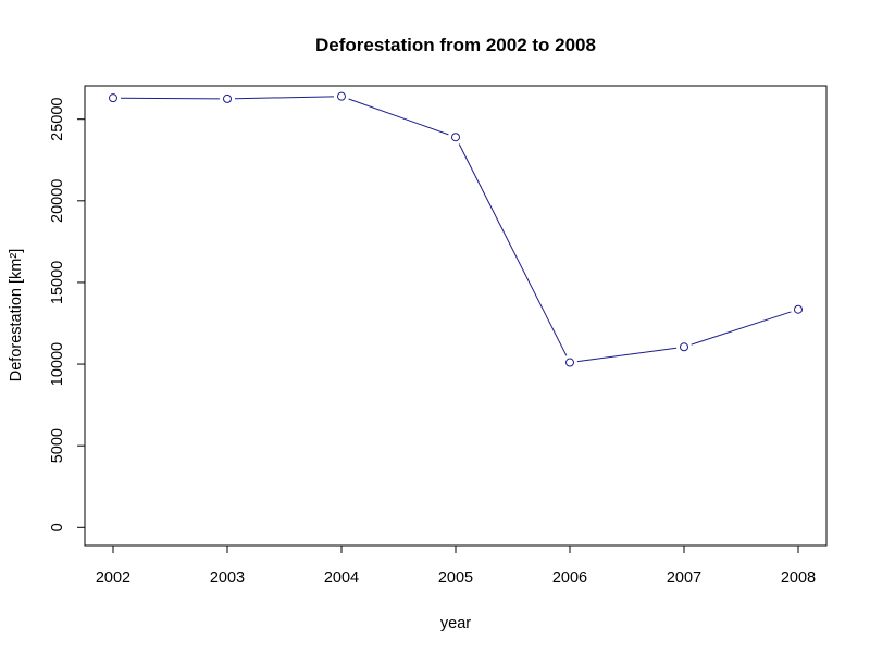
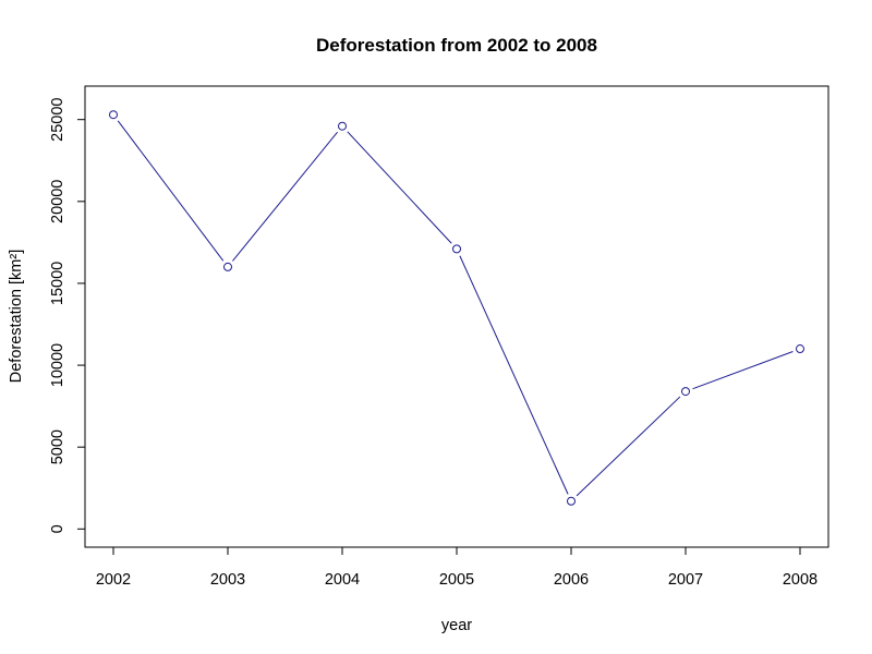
2002: 26300 -> 25300
2003: 26200 -> 16000
2004: 26400 -> 24600
2005: 23900 -> 17100
2006: 10100 -> 1700
2007: 11000 -> 8400
2008: 13400 -> 11000
